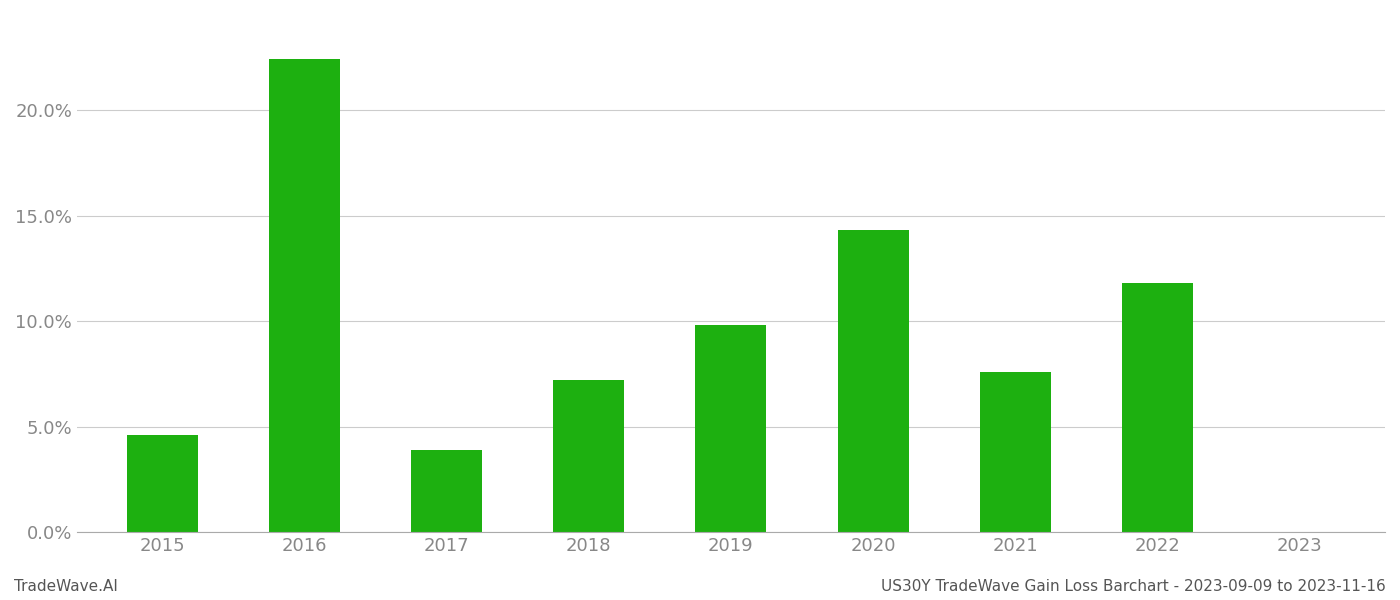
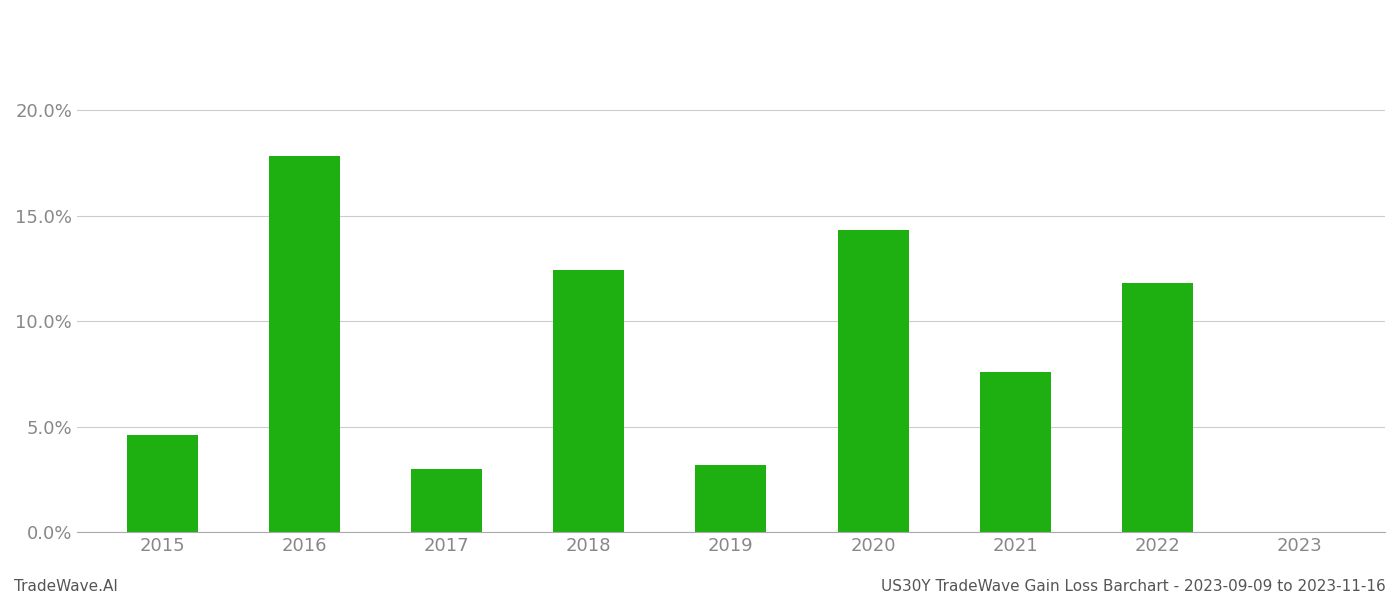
2016: 22.4% -> 17.8%
2017: 3.9% -> 3.0%
2018: 7.2% -> 12.4%
2019: 9.8% -> 3.2%
